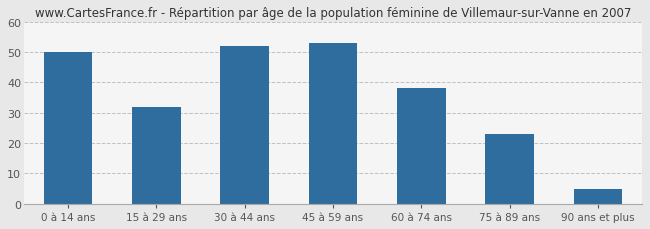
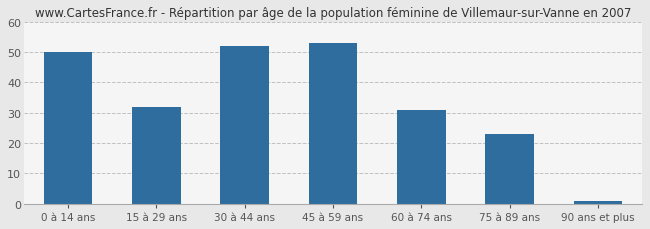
60 à 74 ans: 38 -> 31
90 ans et plus: 5 -> 1
